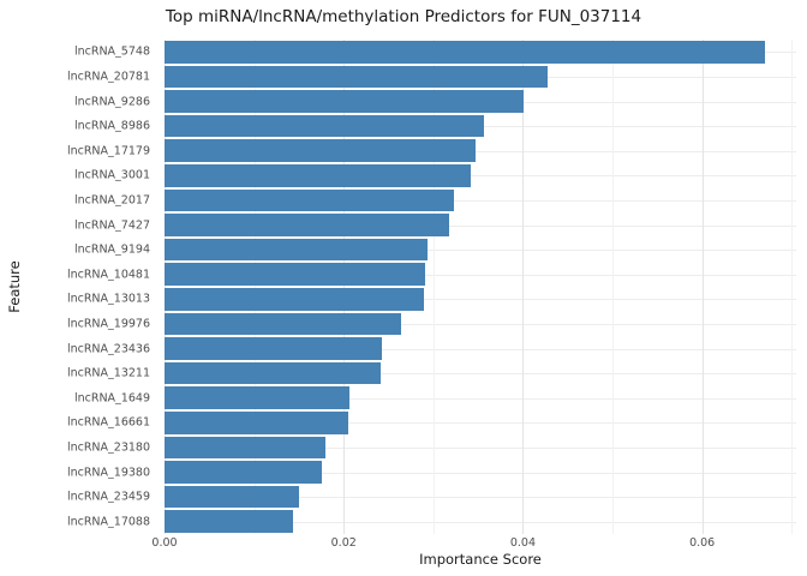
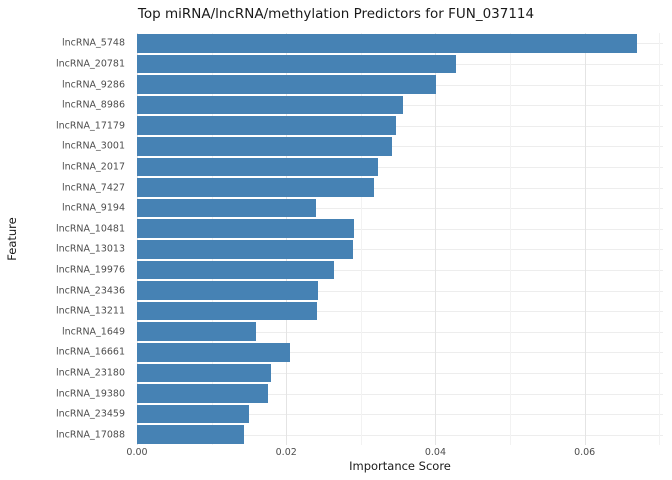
lncRNA_9194: 0.029 -> 0.024
lncRNA_1649: 0.021 -> 0.016
